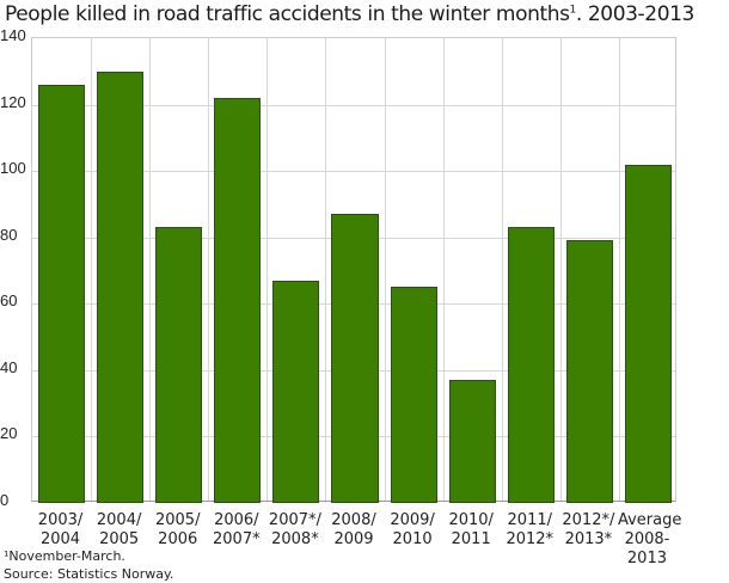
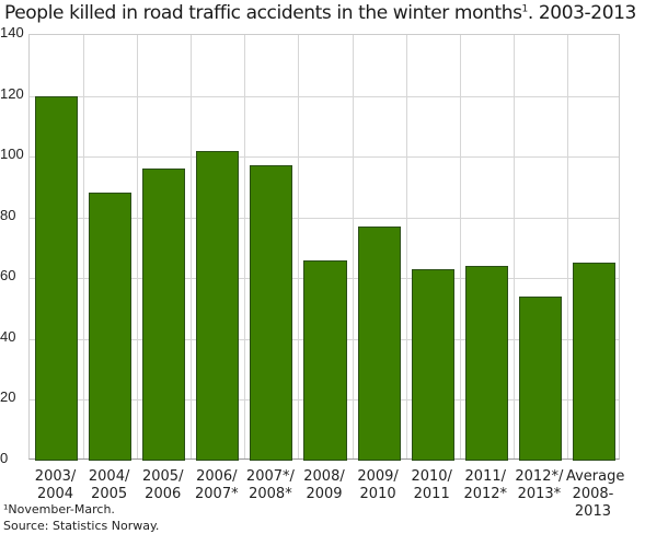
2003/ 2004: 126 -> 120
2004/ 2005: 130 -> 88
2005/ 2006: 83 -> 96
2006/ 2007*: 122 -> 102
2007*/ 2008*: 67 -> 97
2008/ 2009: 87 -> 66
2009/ 2010: 65 -> 77
2010/ 2011: 37 -> 63
2011/ 2012*: 83 -> 64
2012*/ 2013*: 79 -> 54
Average 2008- 2013: 102 -> 65
